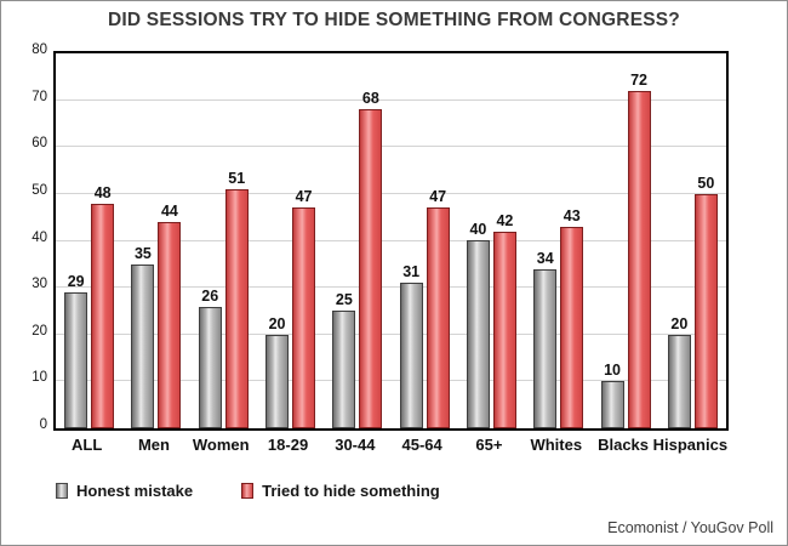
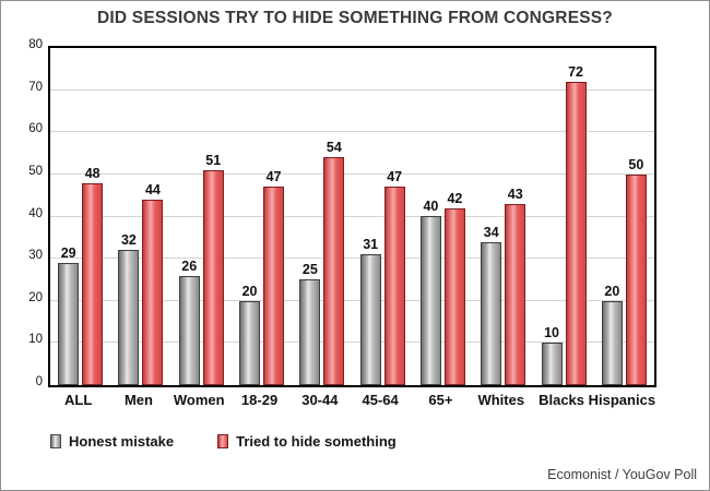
Honest mistake/Men: 35 -> 32
Tried to hide something/30-44: 68 -> 54
